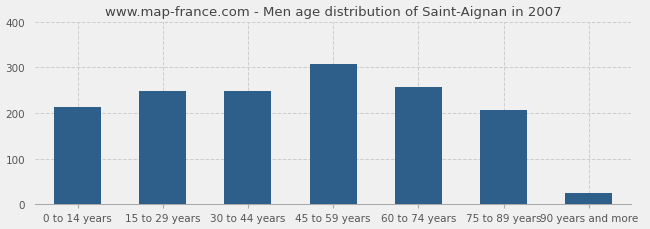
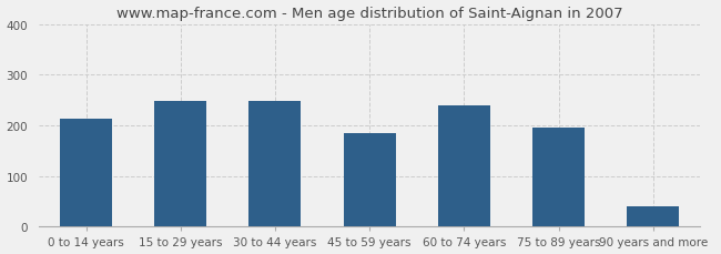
45 to 59 years: 307 -> 185
60 to 74 years: 257 -> 240
75 to 89 years: 207 -> 195
90 years and more: 25 -> 40
